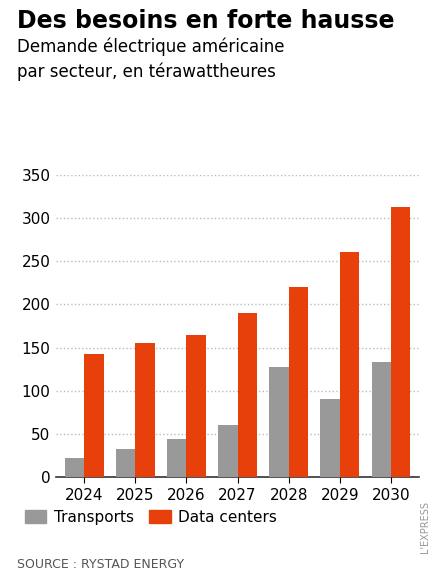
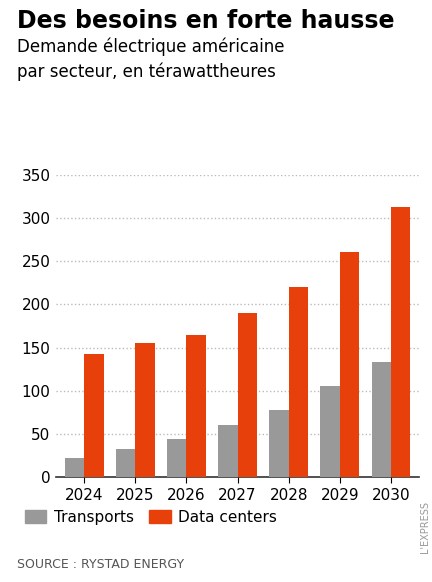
Transports/2028: 128 -> 78
Transports/2029: 90 -> 105
